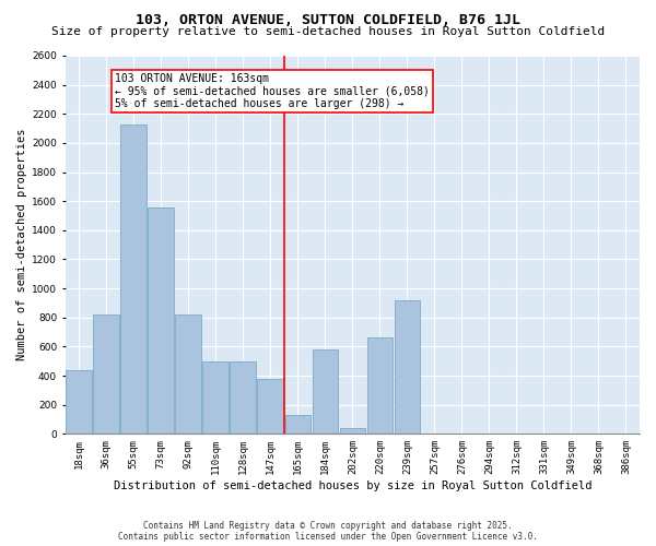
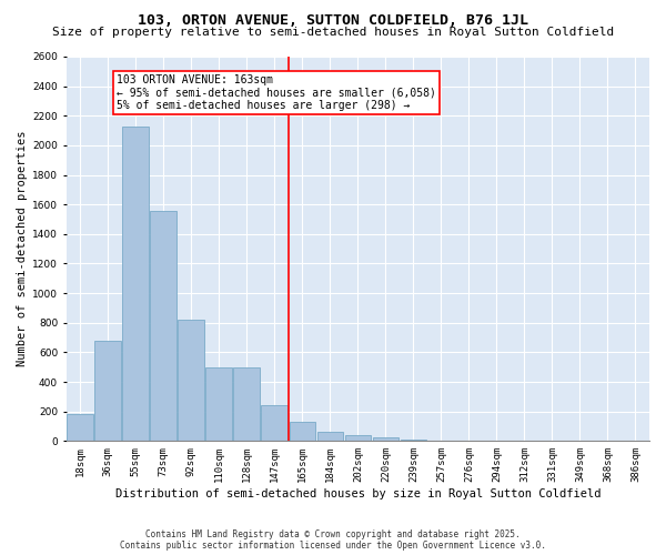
18sqm: 440 -> 180
36sqm: 820 -> 680
147sqm: 380 -> 240
184sqm: 580 -> 60
220sqm: 660 -> 20
239sqm: 920 -> 10
